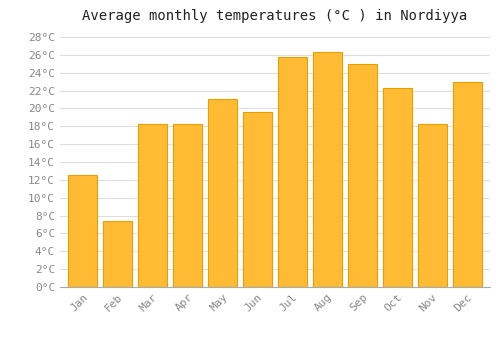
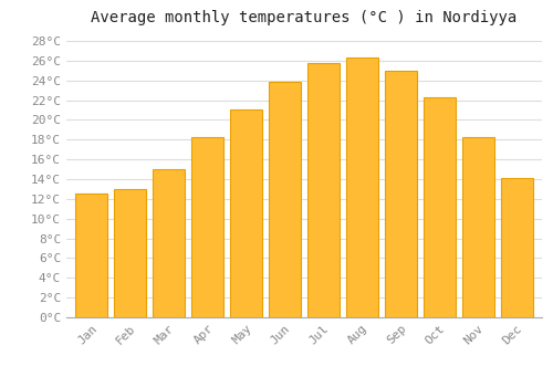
Feb: 7.4°C -> 13.0°C
Mar: 18.2°C -> 15.0°C
Jun: 19.6°C -> 23.8°C
Dec: 23.0°C -> 14.1°C
